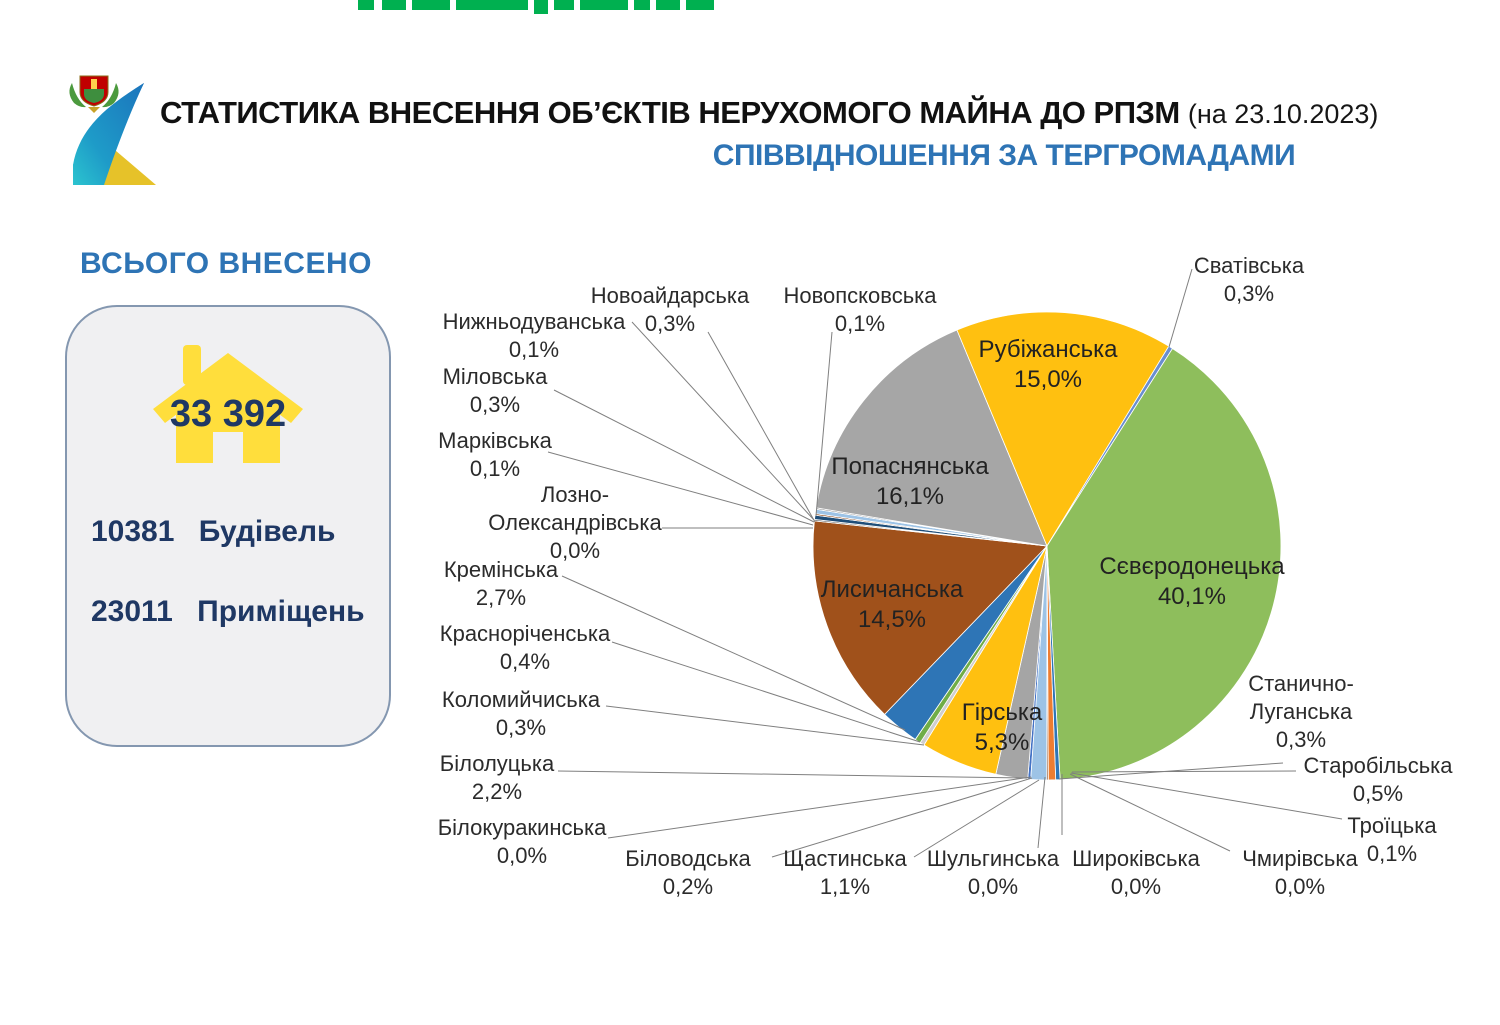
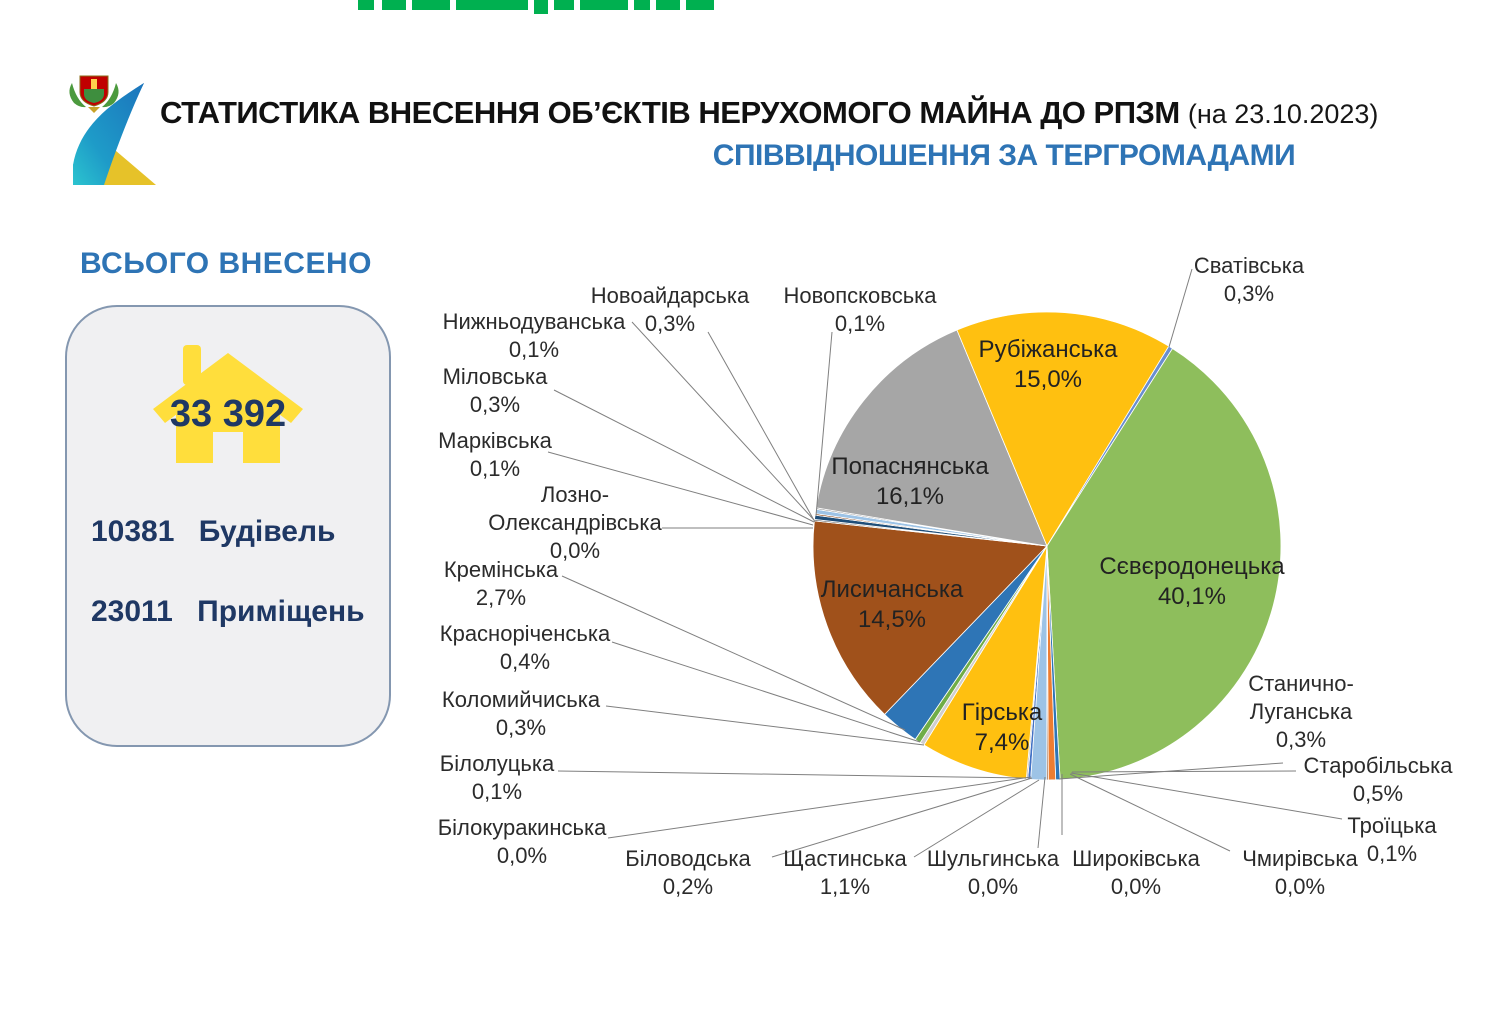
Білолуцька: 2,2% -> 0,1%
Гірська: 5,3% -> 7,4%
